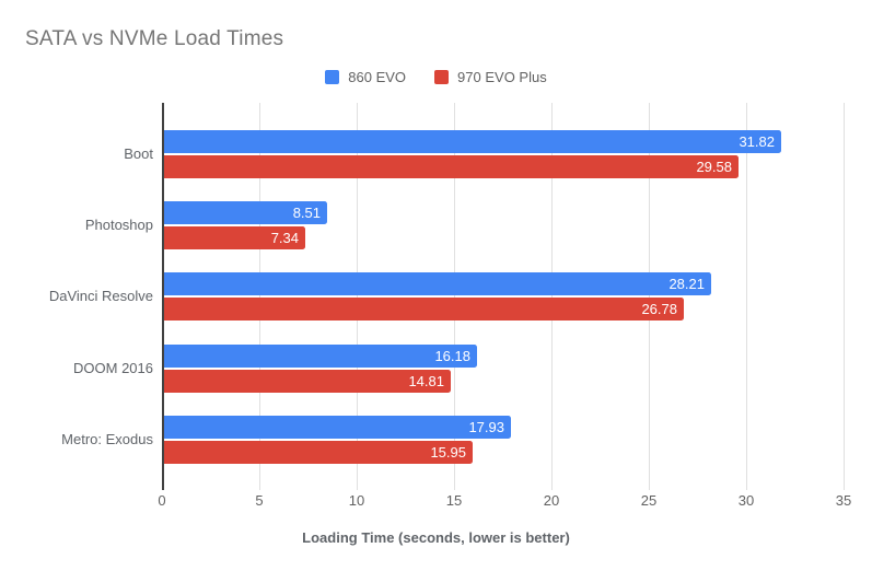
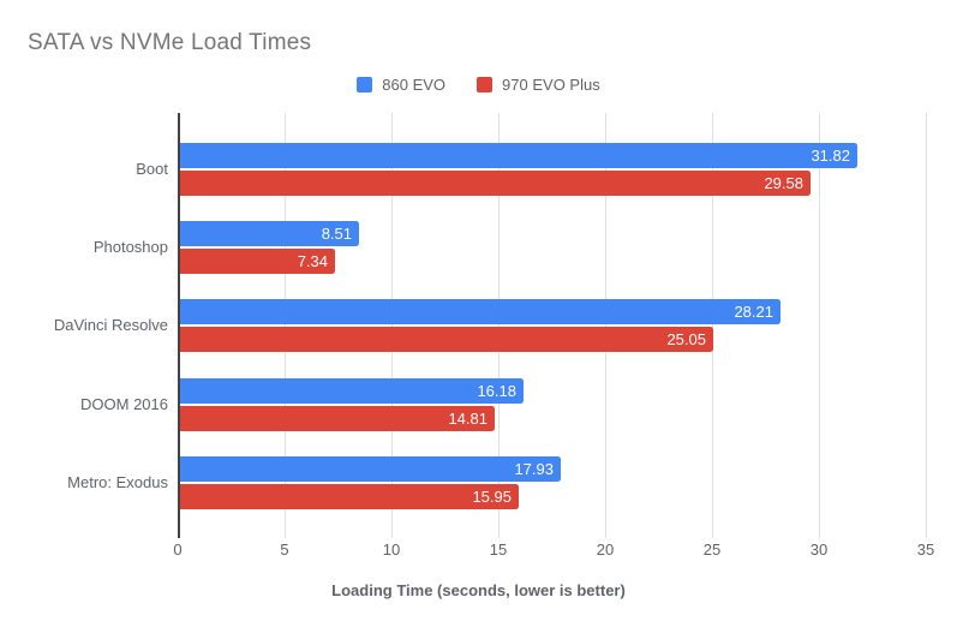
970 EVO Plus/DaVinci Resolve: 26.78 -> 25.05
